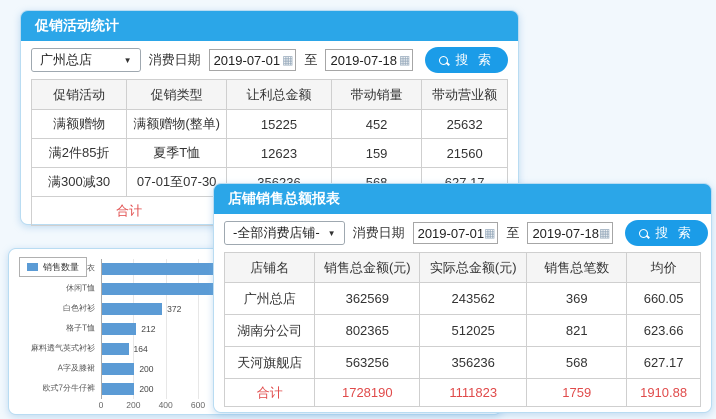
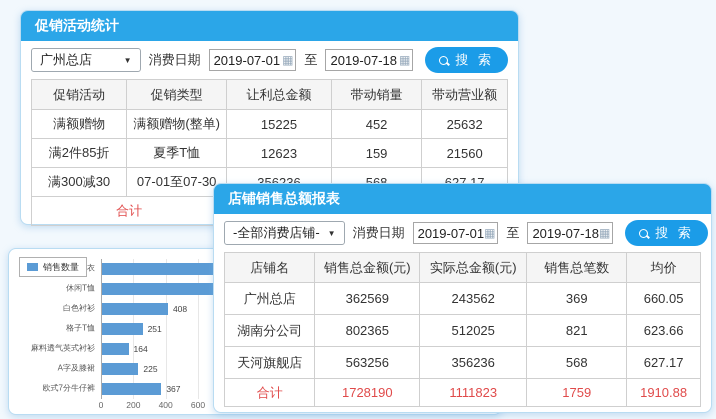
白色衬衫: 372 -> 408
格子T恤: 212 -> 251
A字及膝裙: 200 -> 225
欧式7分牛仔裤: 200 -> 367
